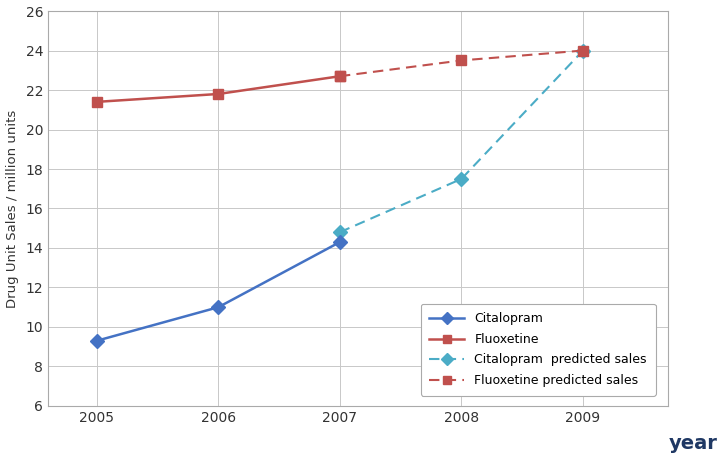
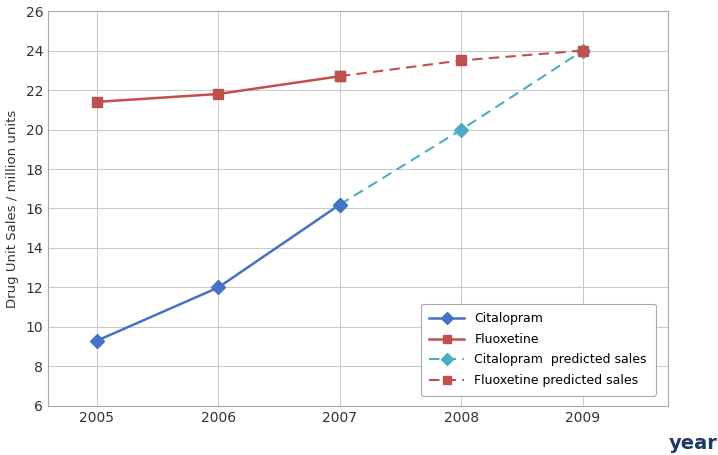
Citalopram/2006: 11.0 -> 12.0
Citalopram/2007: 14.3 -> 16.2
Citalopram predicted sales/2007: 14.8 -> 16.2
Citalopram predicted sales/2008: 17.5 -> 20.0
